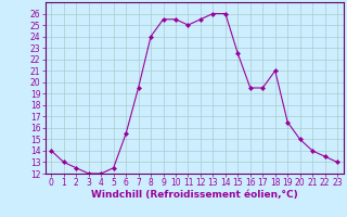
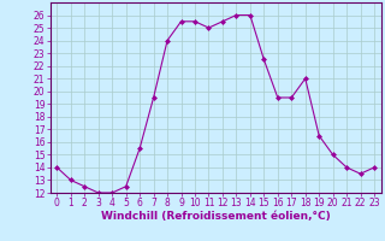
23: 13.0 -> 14.0
